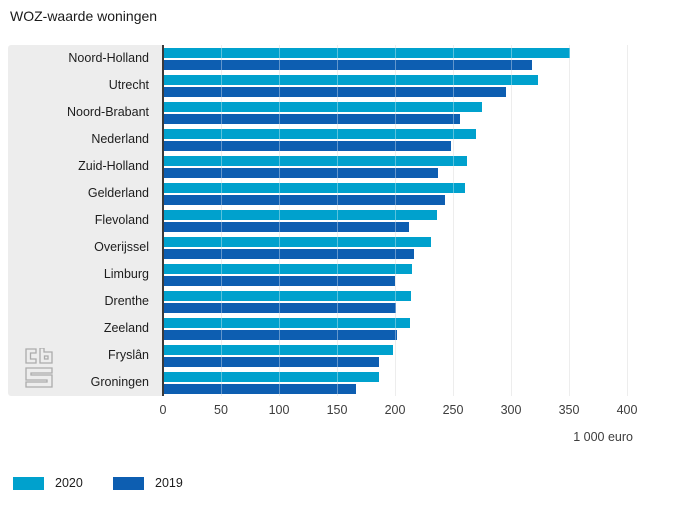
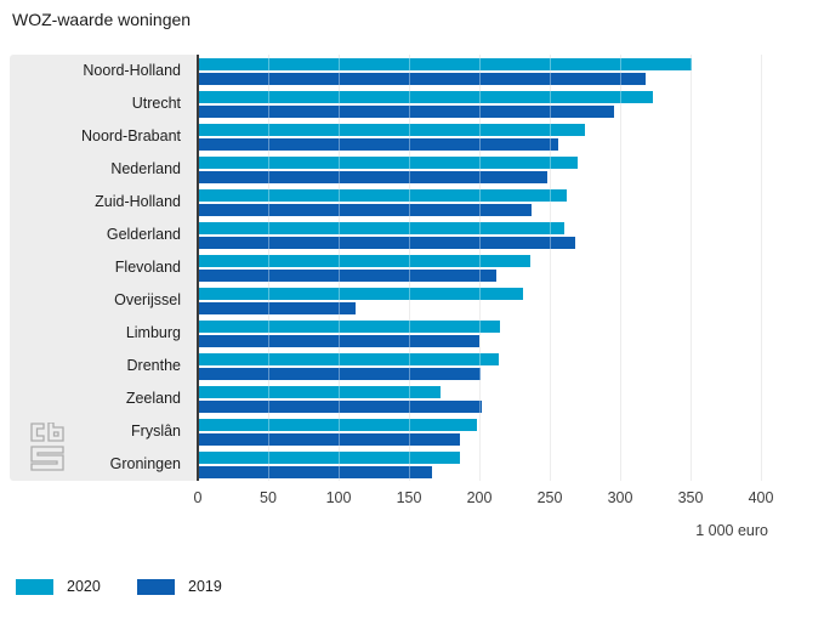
2019/Gelderland: 243 -> 268
2019/Overijssel: 216 -> 112
2020/Zeeland: 213 -> 172
